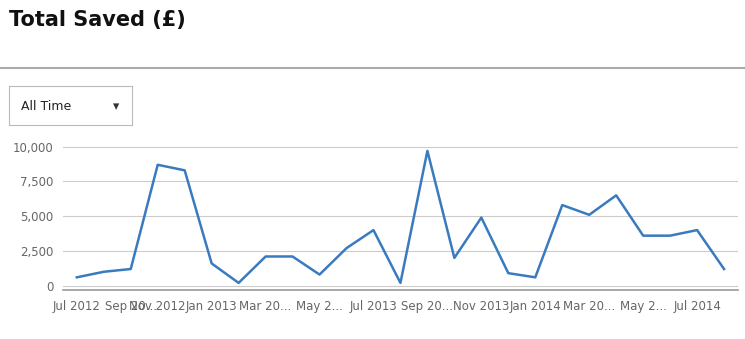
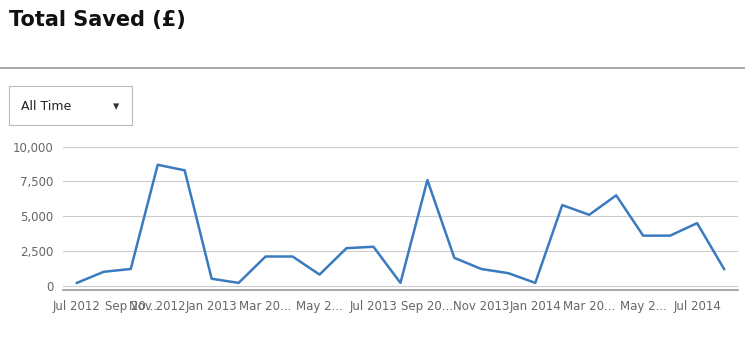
Jul 2012: 600 -> 200
Jan 2013: 1,600 -> 500
Jul 2013: 4,000 -> 2,800
Sep 20...: 9,700 -> 7,600
Nov 2013: 4,900 -> 1,200
Jan 2014: 600 -> 200
Jul 2014: 4,000 -> 4,500
